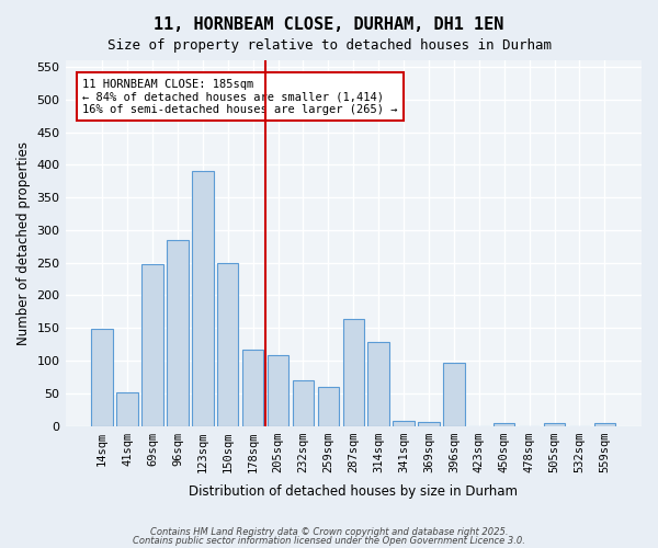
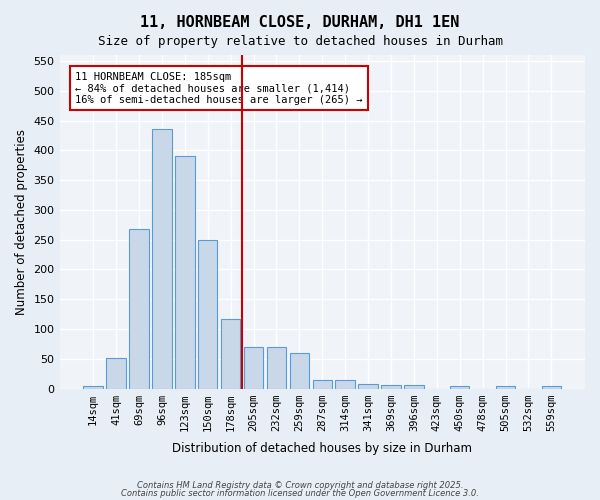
14sqm: 148 -> 4
69sqm: 248 -> 268
96sqm: 284 -> 435
205sqm: 108 -> 70
287sqm: 164 -> 14
314sqm: 128 -> 14
396sqm: 96 -> 6
